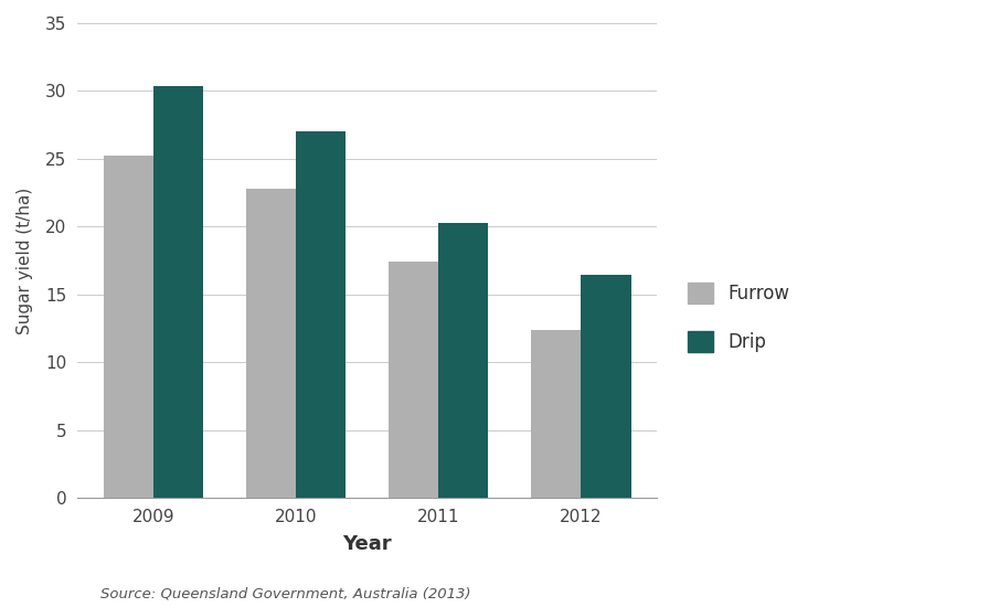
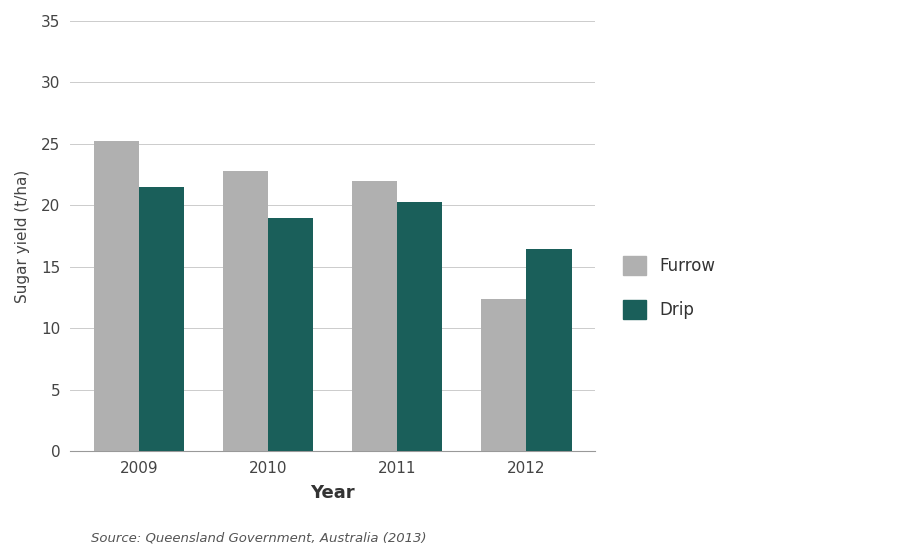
Drip/2009: 30.4 -> 21.5
Drip/2010: 27.0 -> 19.0
Furrow/2011: 17.4 -> 22.0
